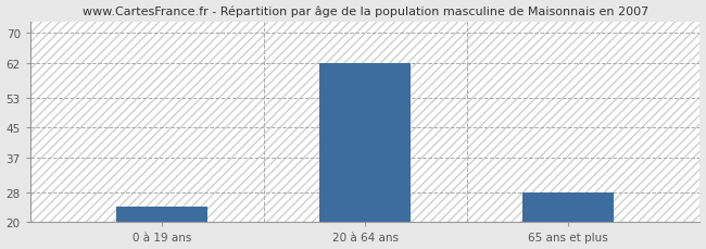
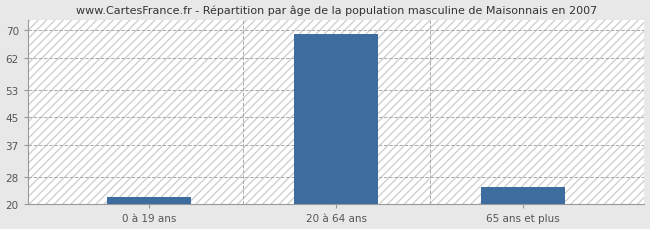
0 à 19 ans: 24 -> 22
20 à 64 ans: 62 -> 69
65 ans et plus: 28 -> 25
